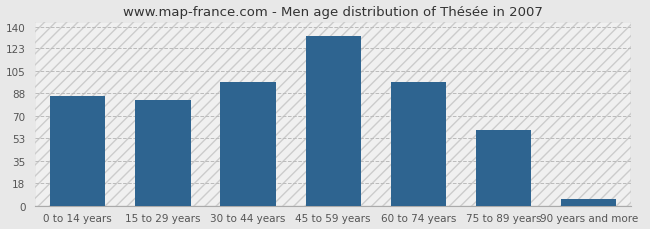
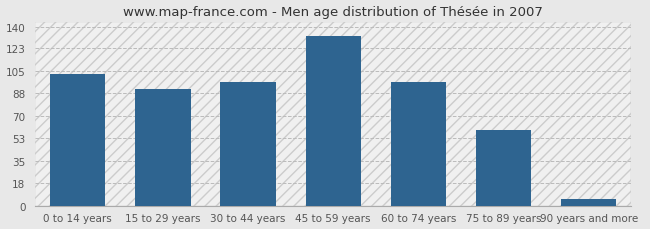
0 to 14 years: 86 -> 103
15 to 29 years: 83 -> 91
